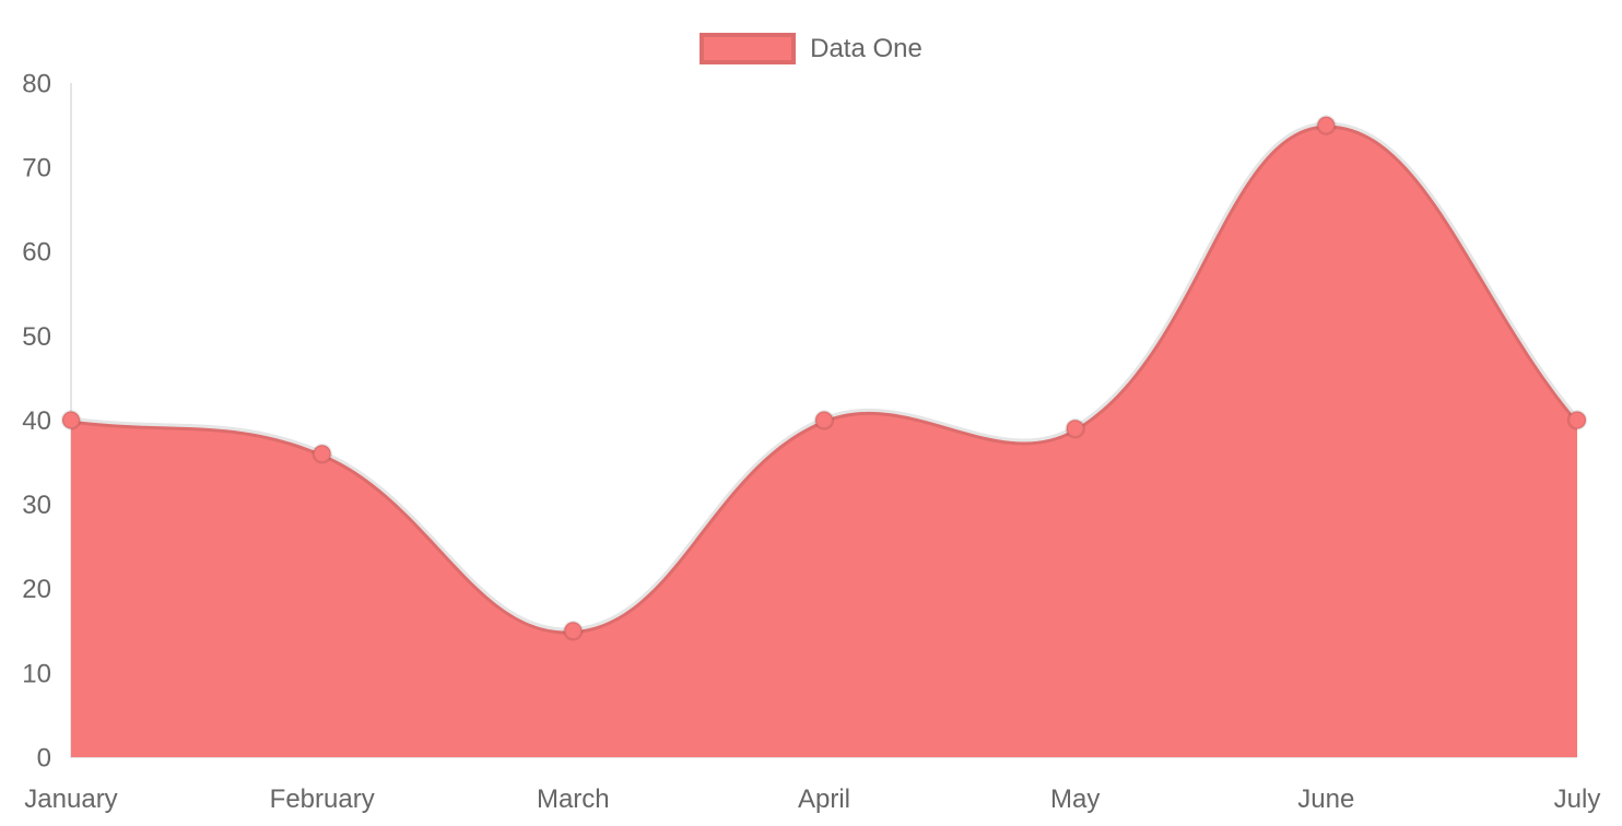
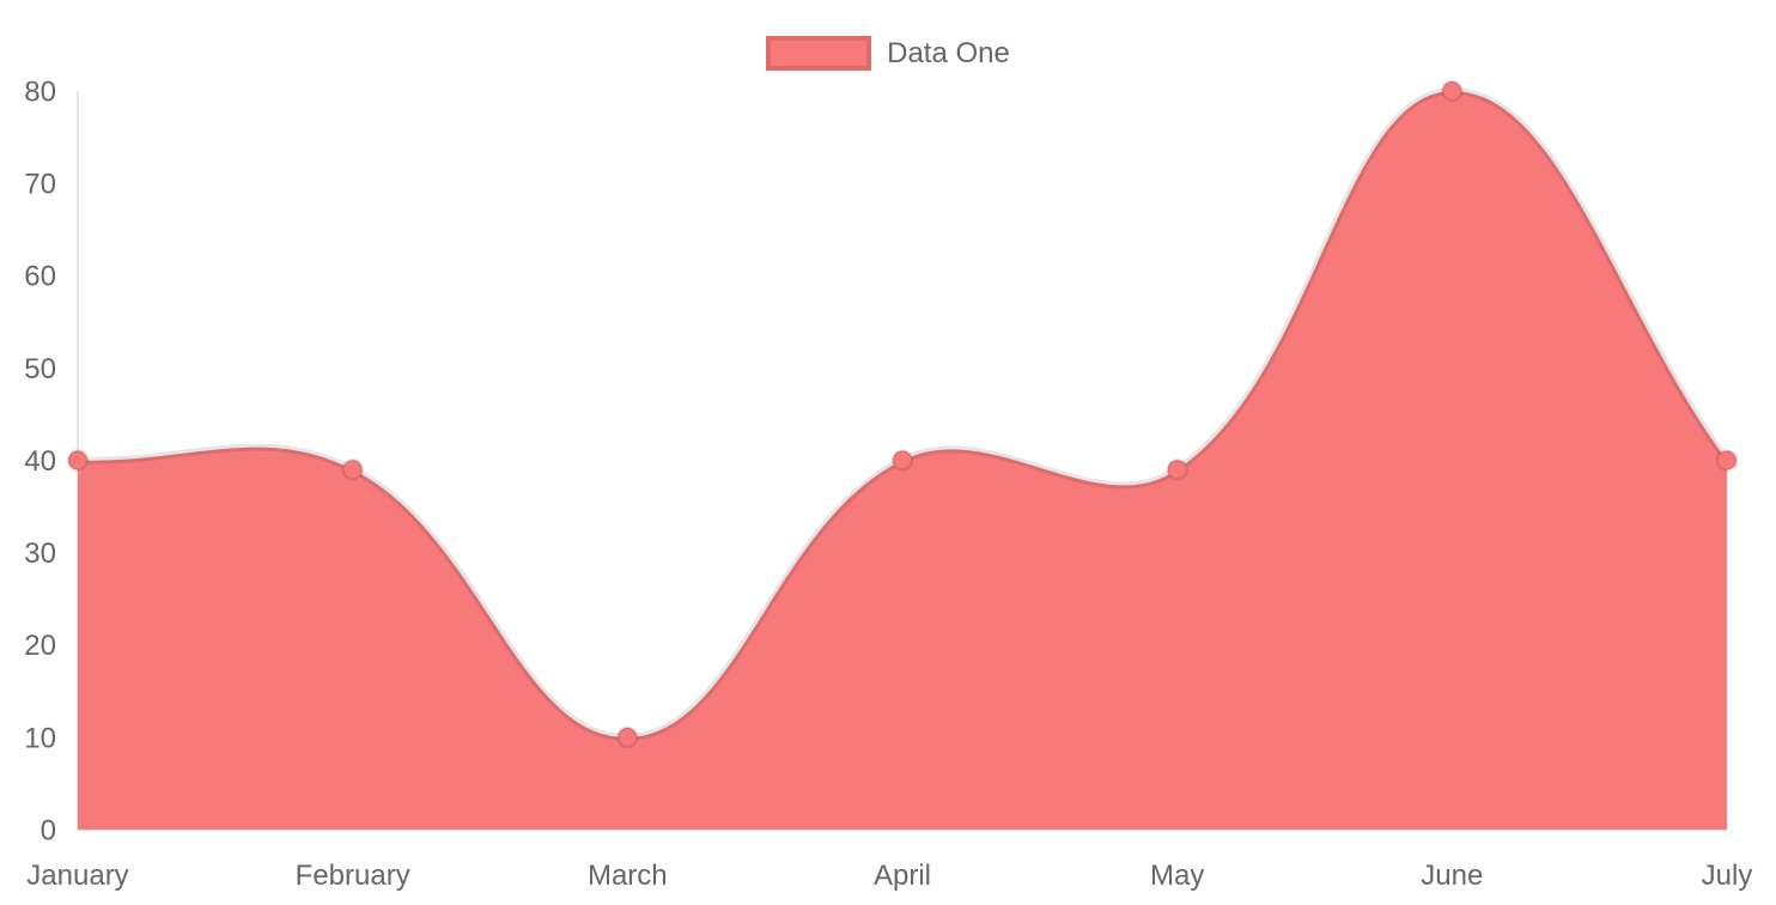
February: 36 -> 39
March: 15 -> 10
June: 75 -> 80
